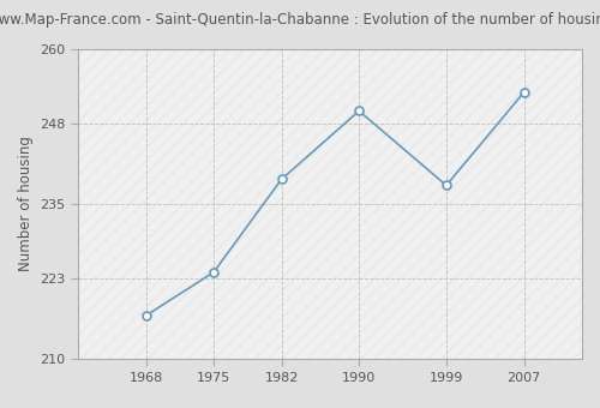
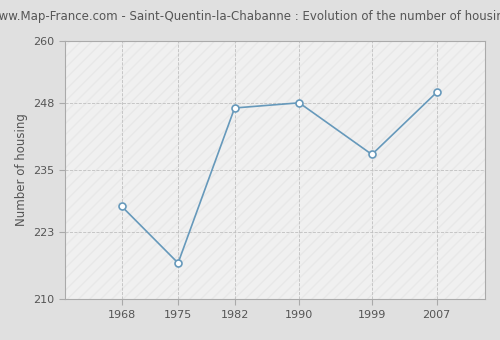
1968: 217 -> 228
1975: 224 -> 217
1982: 239 -> 247
1990: 250 -> 248
2007: 253 -> 250
